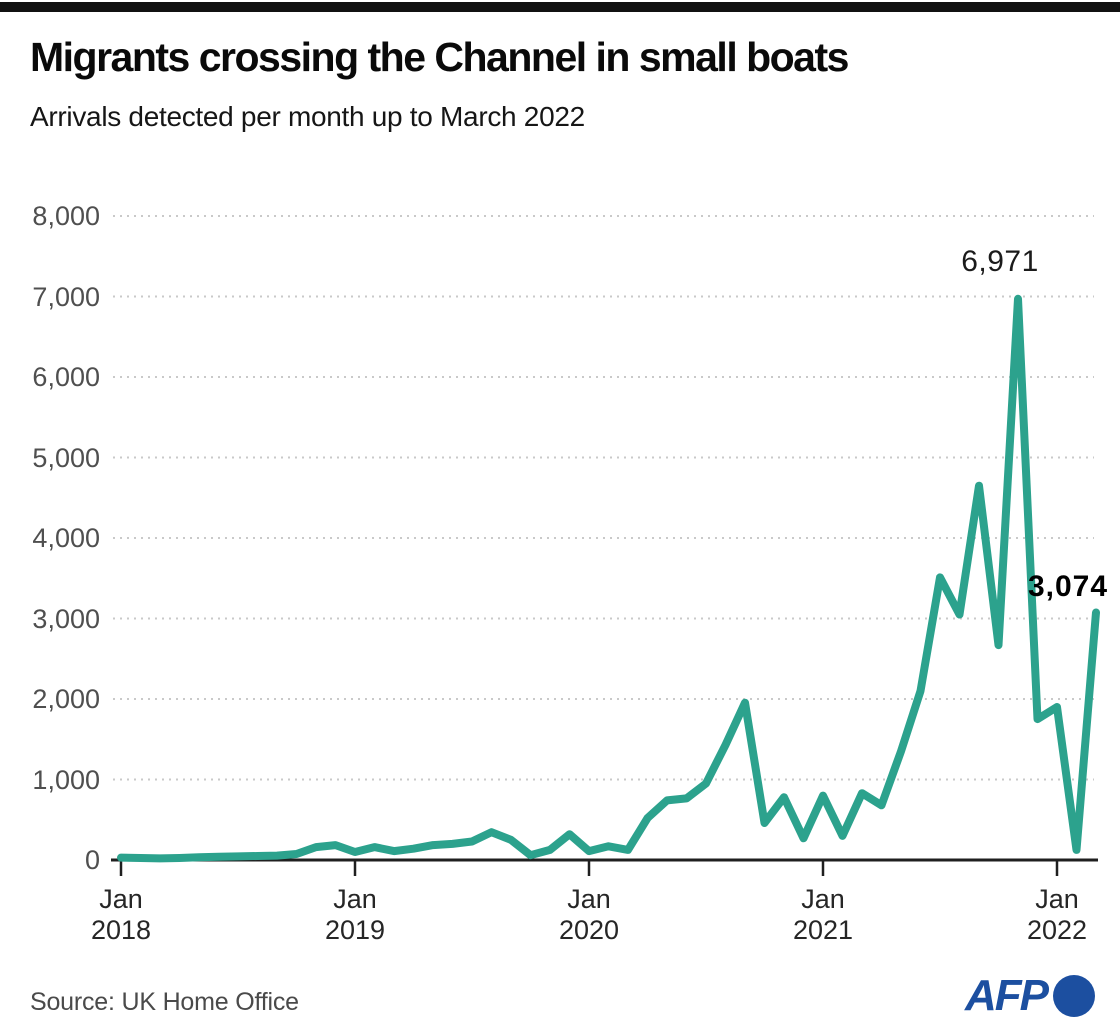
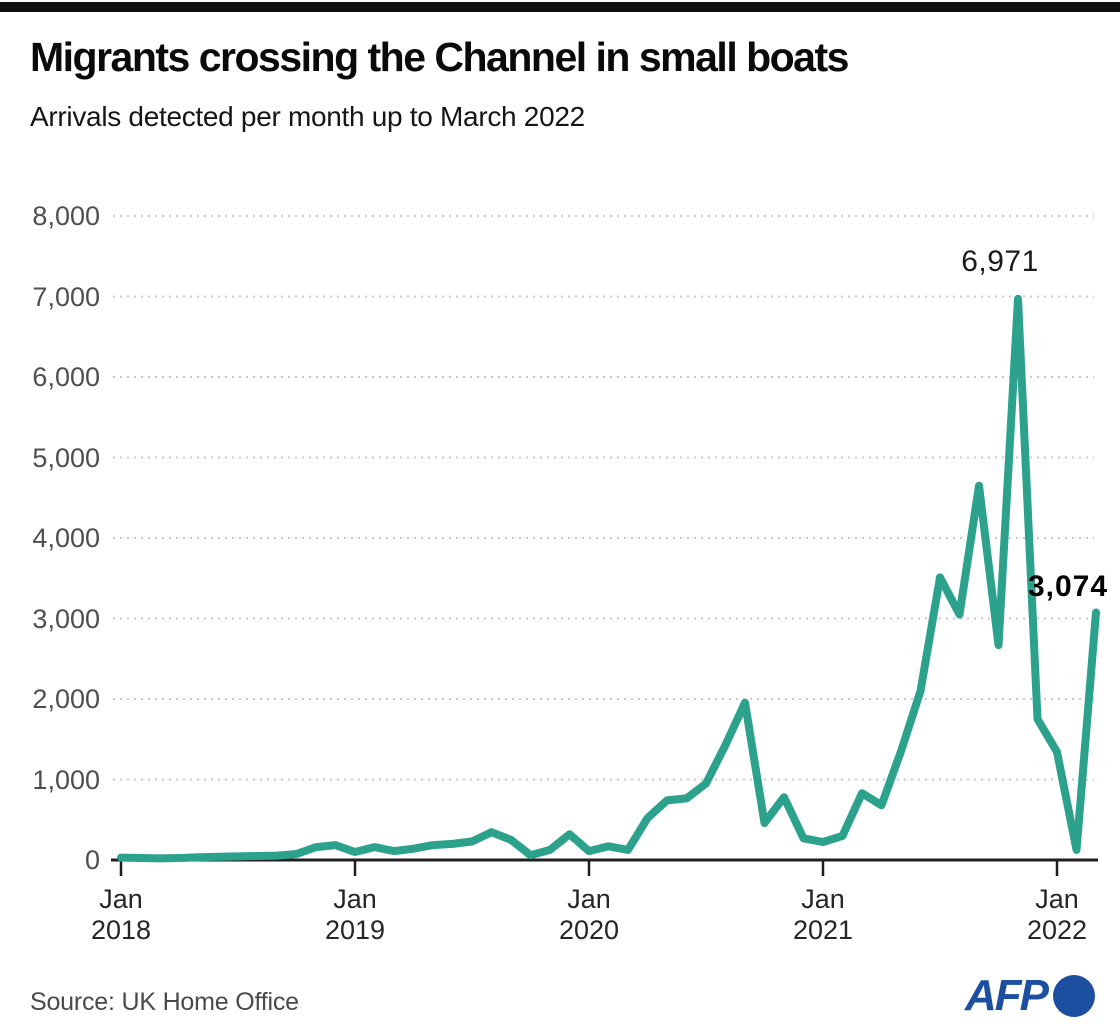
Jan 2021: 800 -> 200
Jan 2022: 1900 -> 1300
